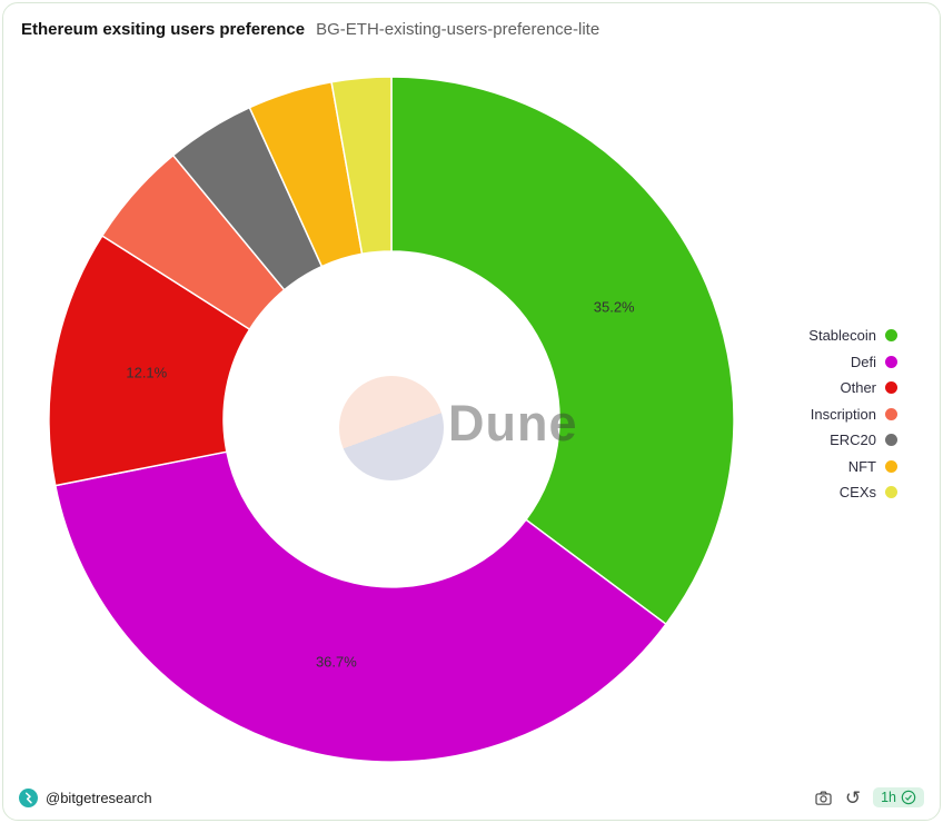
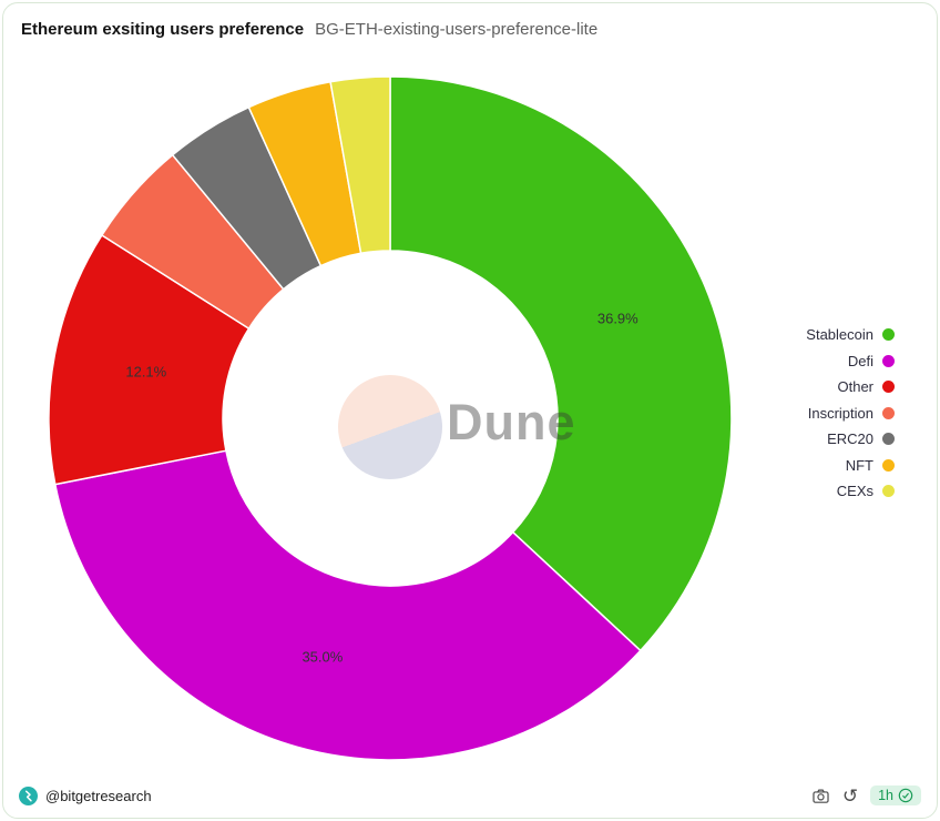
Stablecoin: 35.2% -> 36.9%
Defi: 36.7% -> 35.0%
